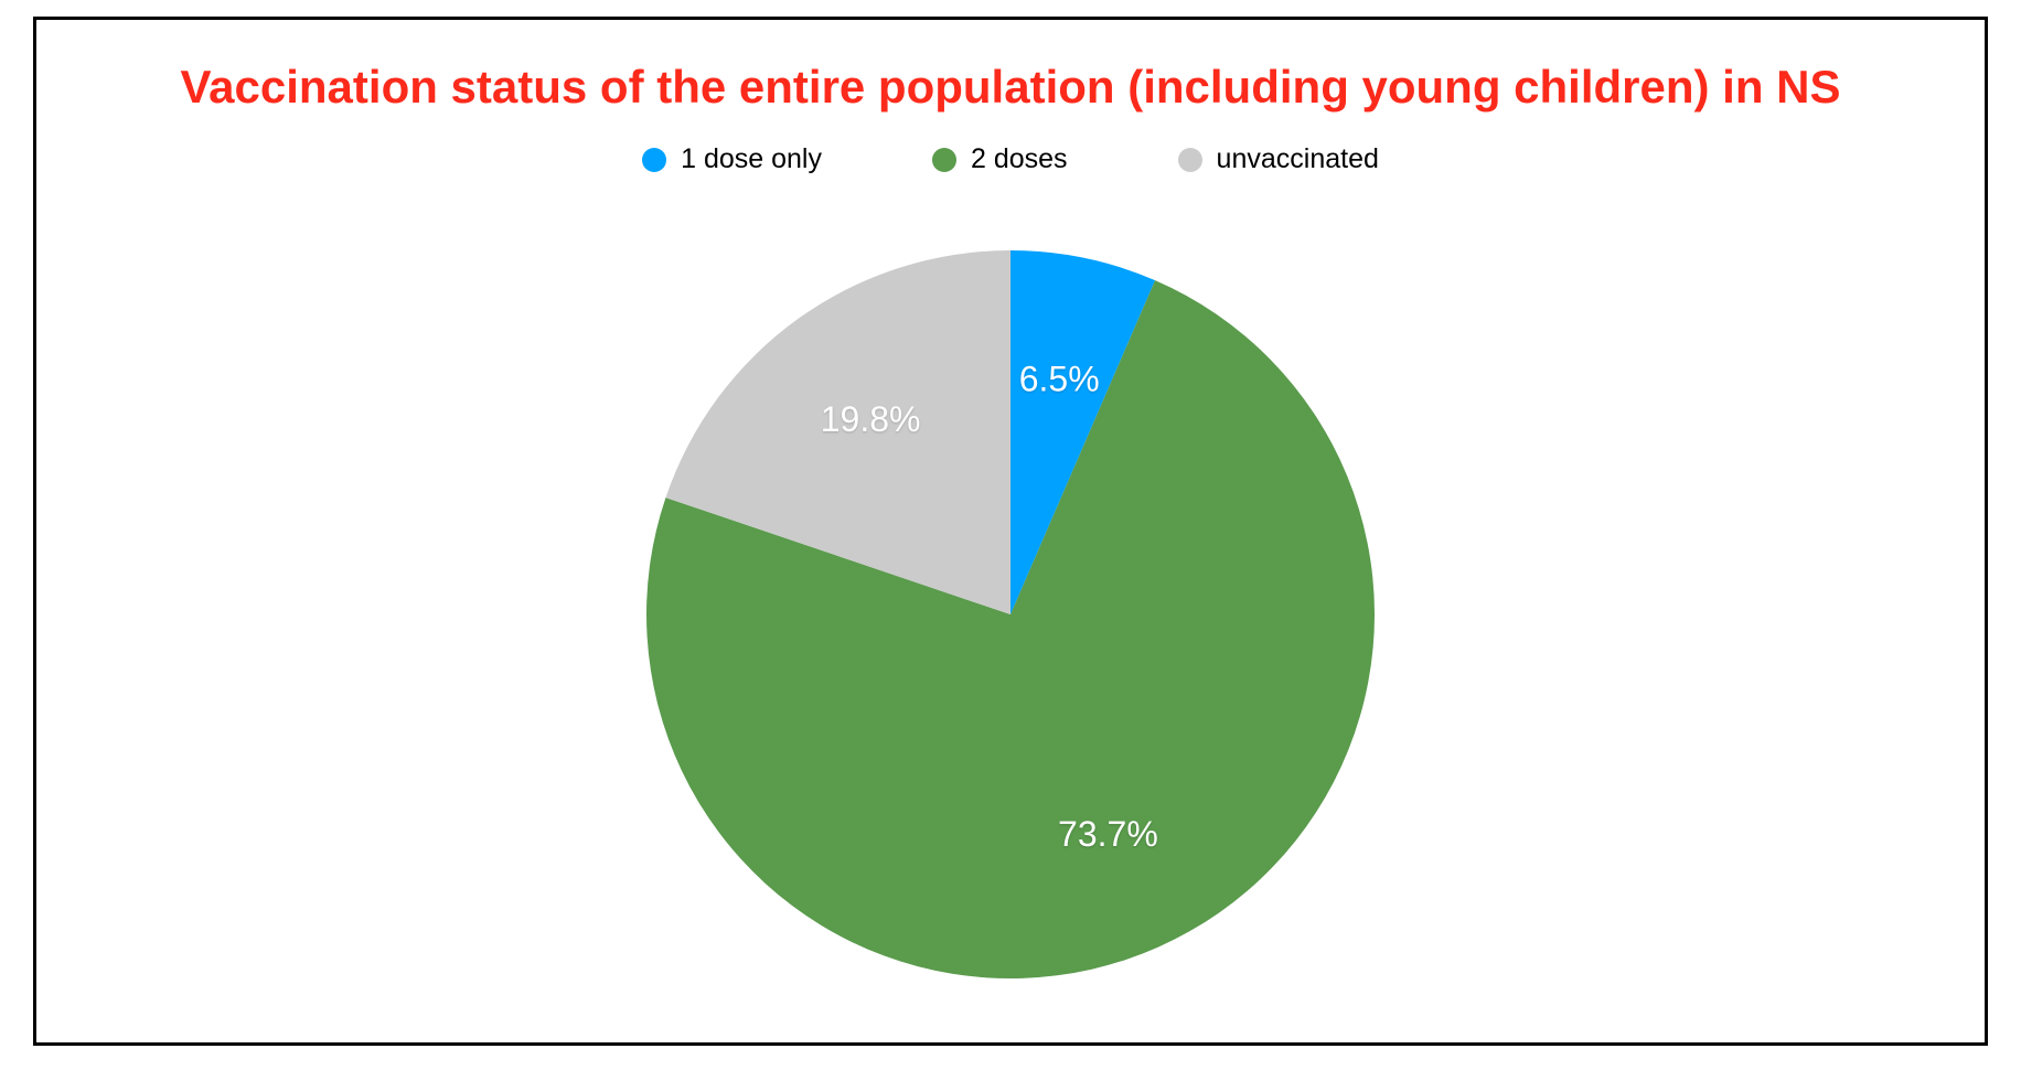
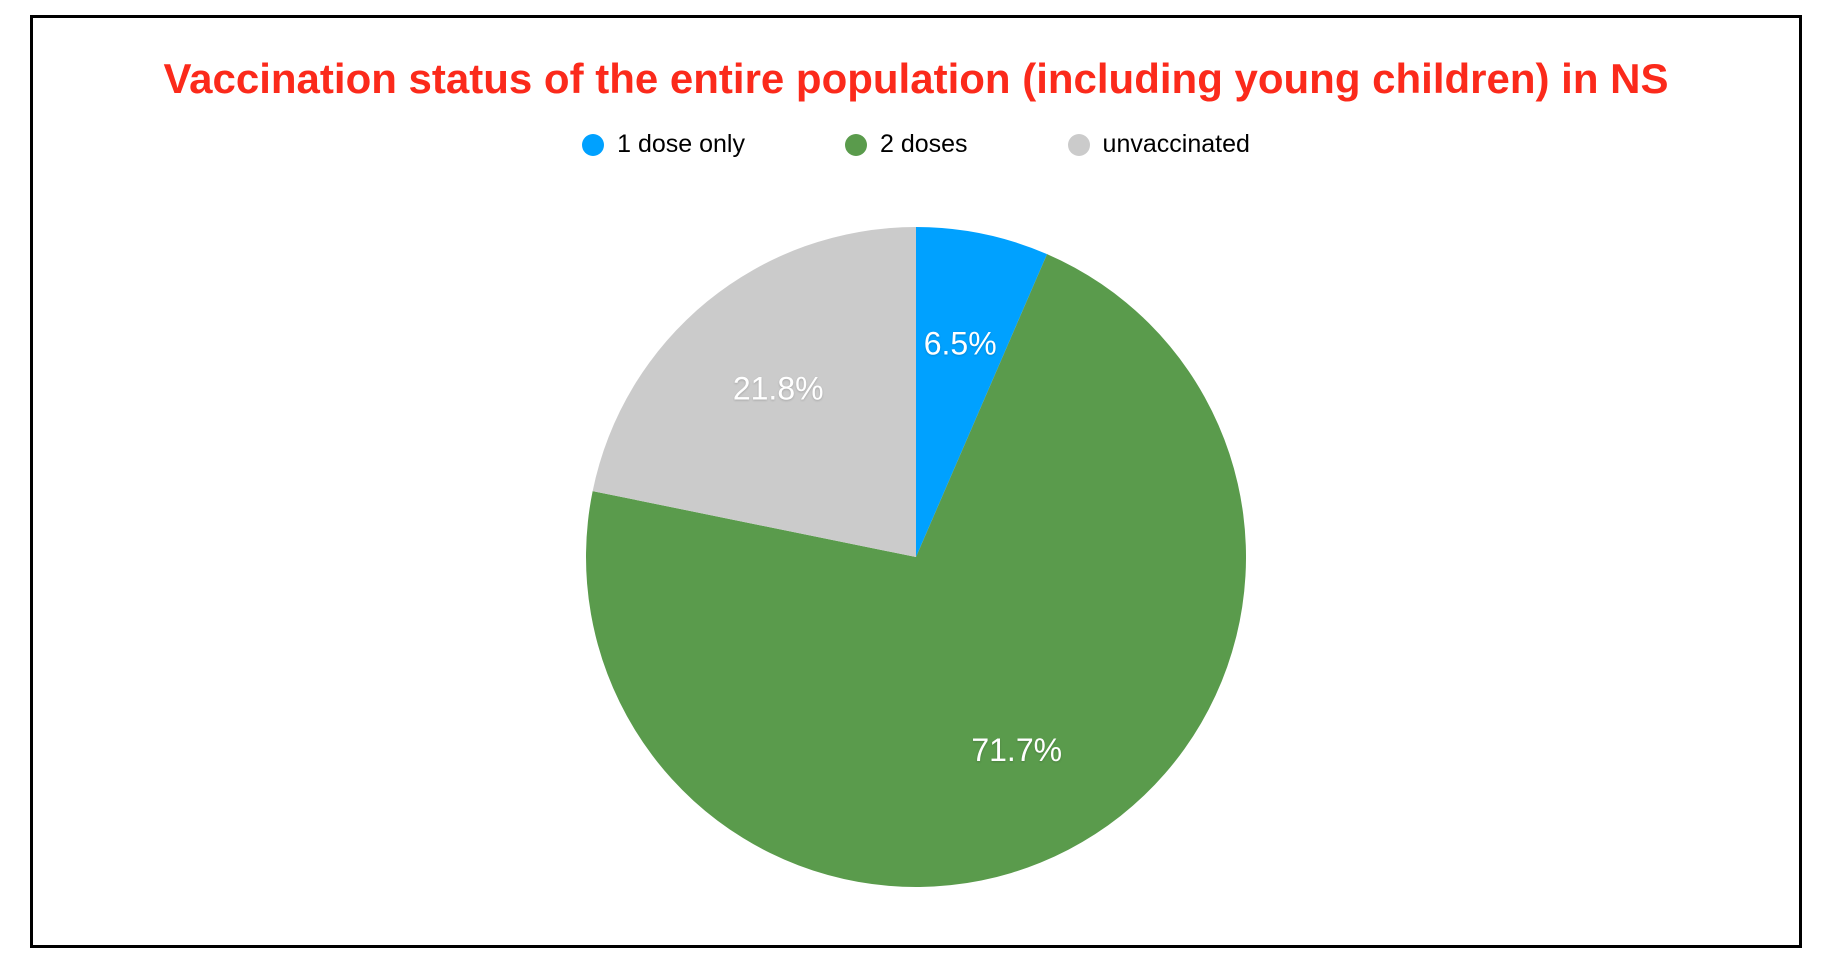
2 doses: 73.7% -> 71.7%
unvaccinated: 19.8% -> 21.8%
